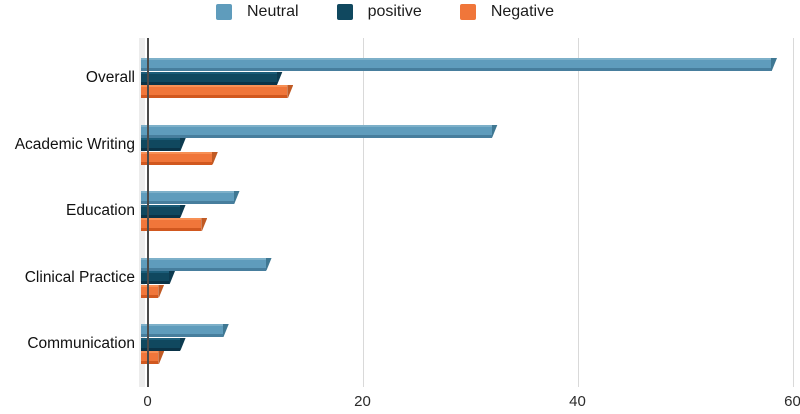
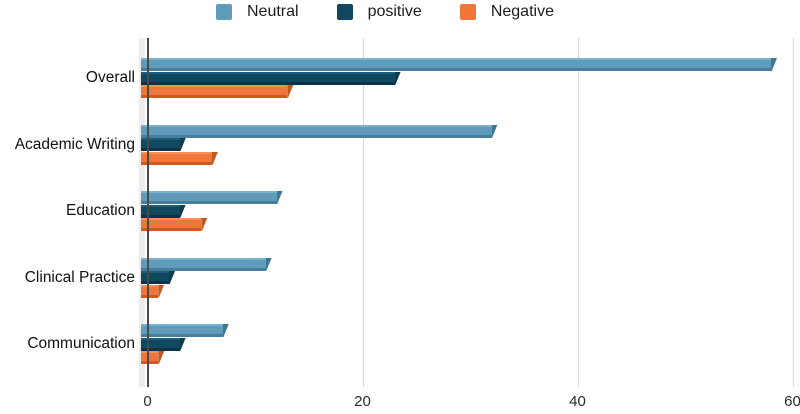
positive/Overall: 12 -> 23
Neutral/Education: 8 -> 12
